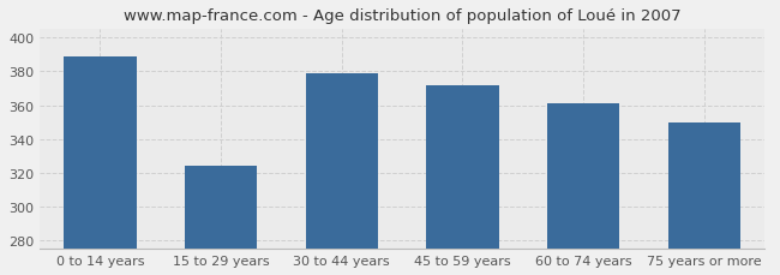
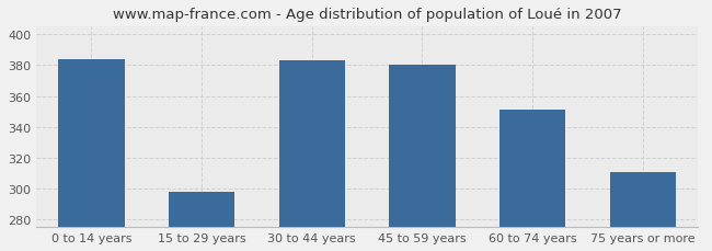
0 to 14 years: 389 -> 384
15 to 29 years: 324 -> 298
30 to 44 years: 379 -> 383
45 to 59 years: 372 -> 380
60 to 74 years: 361 -> 351
75 years or more: 350 -> 311
